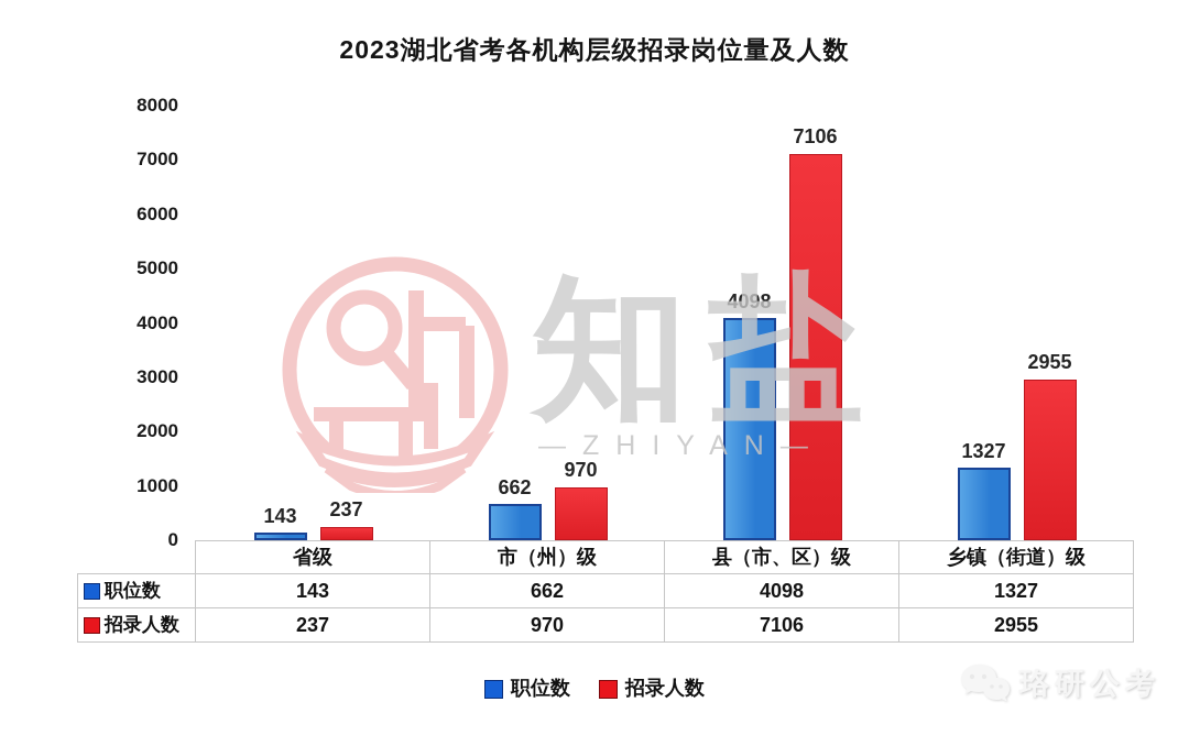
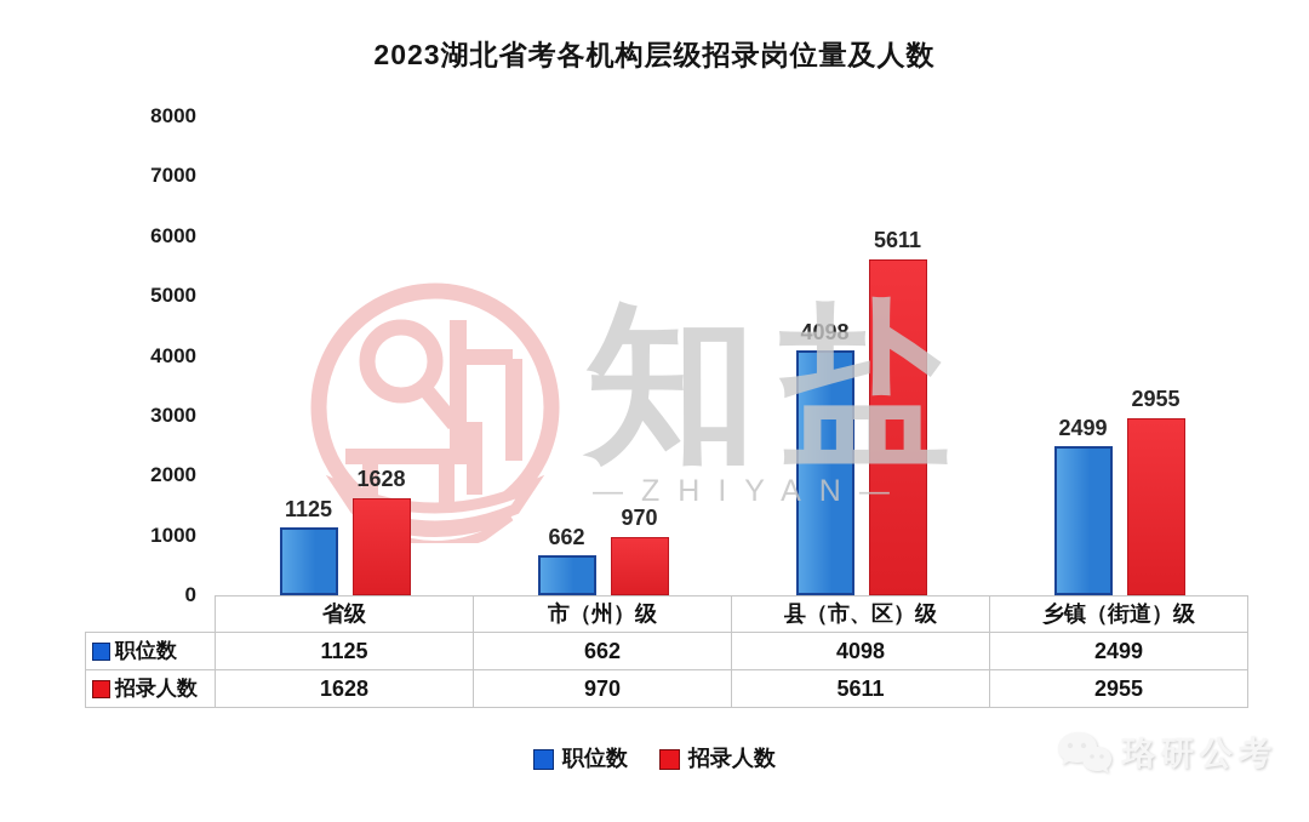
职位数/省级: 143 -> 1125
招录人数/省级: 237 -> 1628
招录人数/县（市、区）级: 7106 -> 5611
职位数/乡镇（街道）级: 1327 -> 2499
